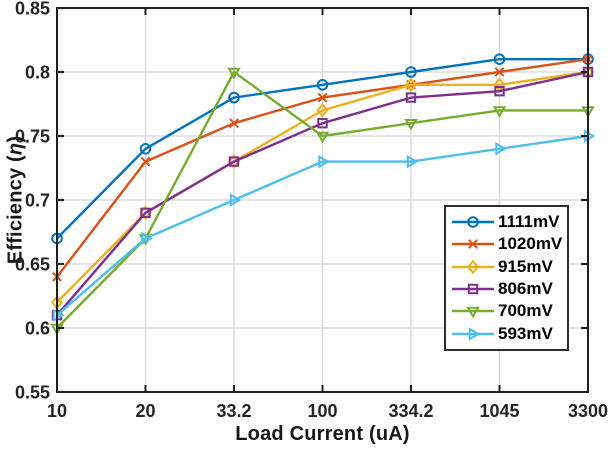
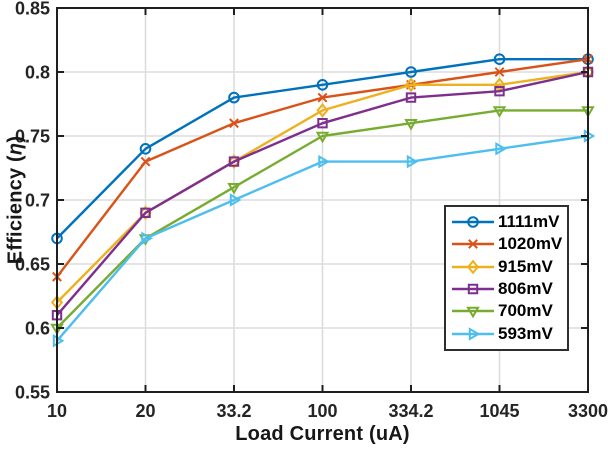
593mV/10: 0.61 -> 0.59
700mV/33.2: 0.80 -> 0.71
